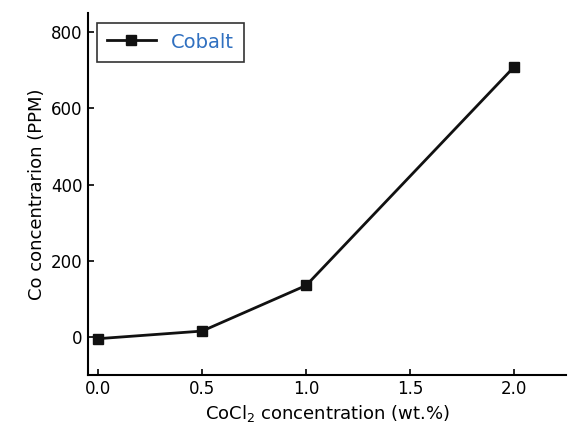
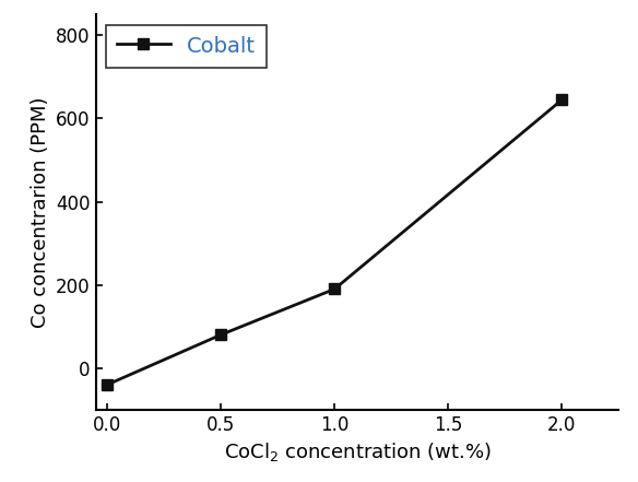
0.0: -5 -> -40
0.5: 15 -> 80
1.0: 135 -> 190
2.0: 710 -> 645
